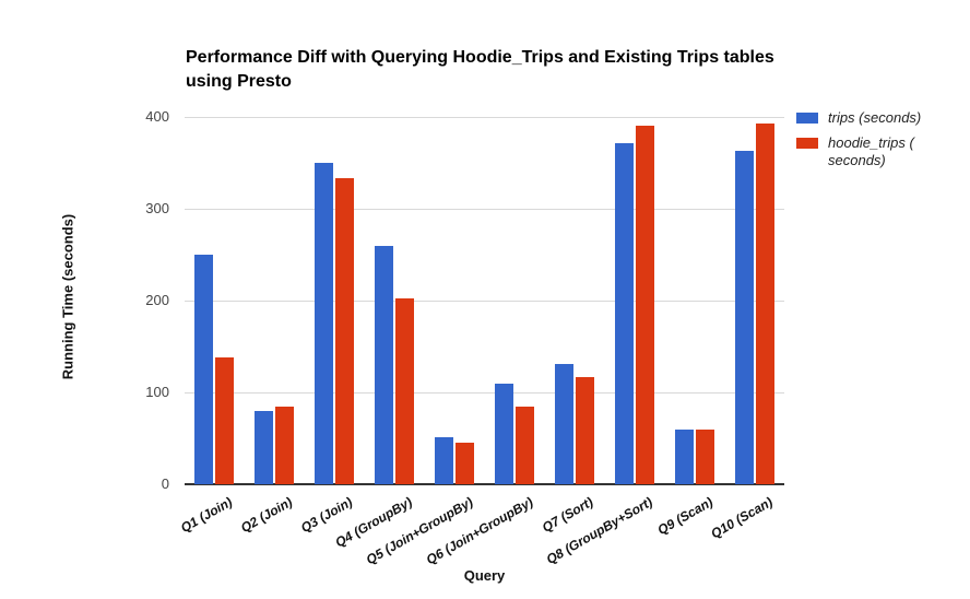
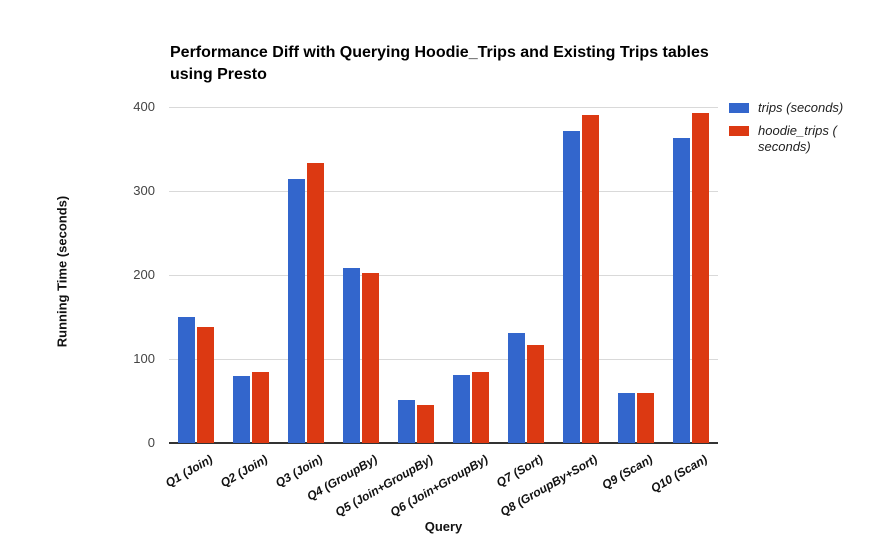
trips (seconds)/Q1 (Join): 250 -> 150
trips (seconds)/Q3 (Join): 350 -> 310
trips (seconds)/Q4 (GroupBy): 260 -> 210
trips (seconds)/Q6 (Join+GroupBy): 110 -> 80
